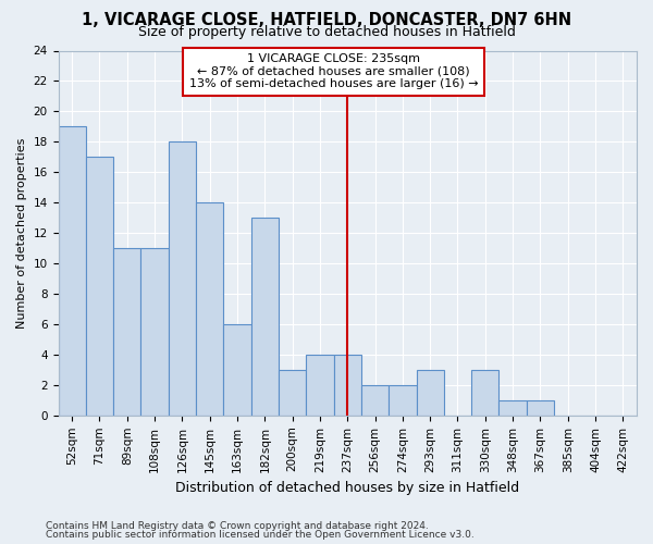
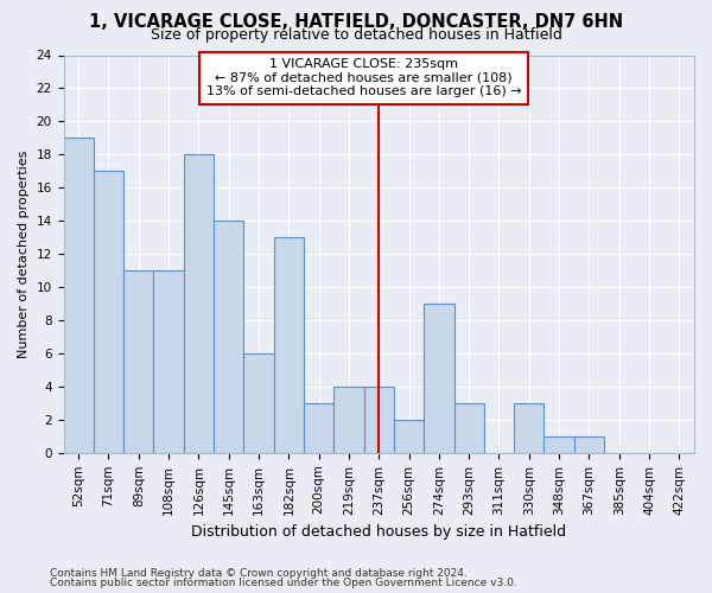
274sqm: 2 -> 9
